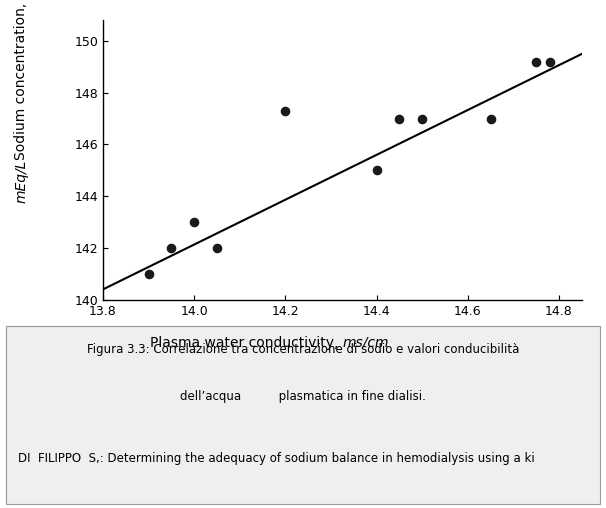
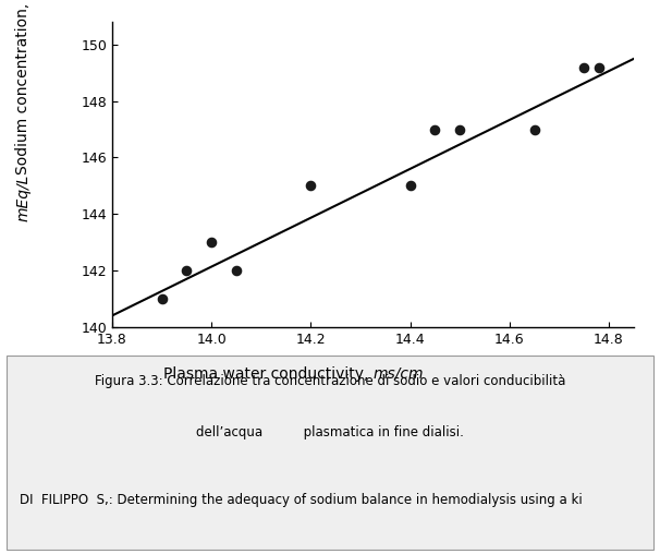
14.2: 147.3 -> 145.0
